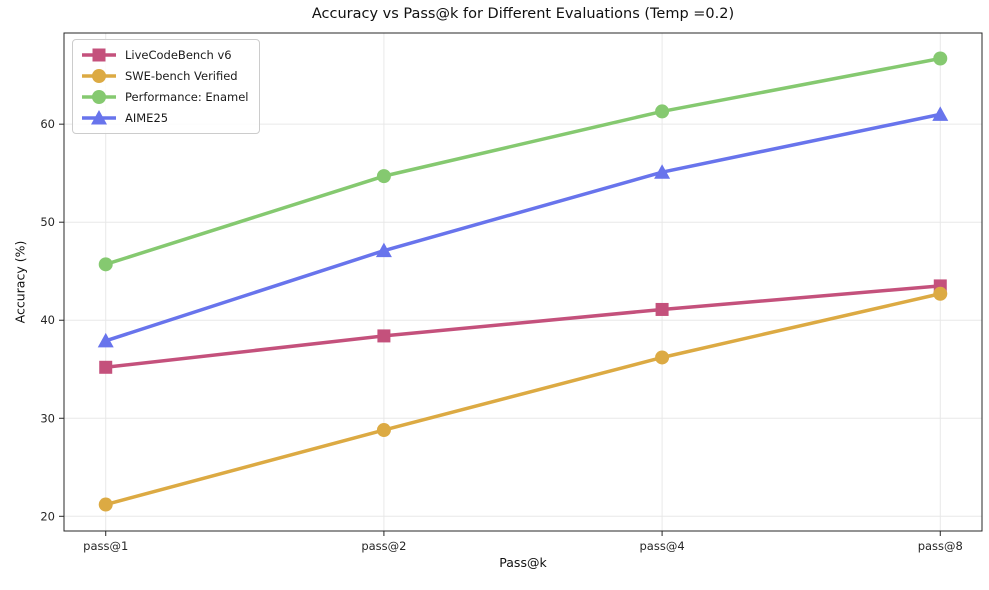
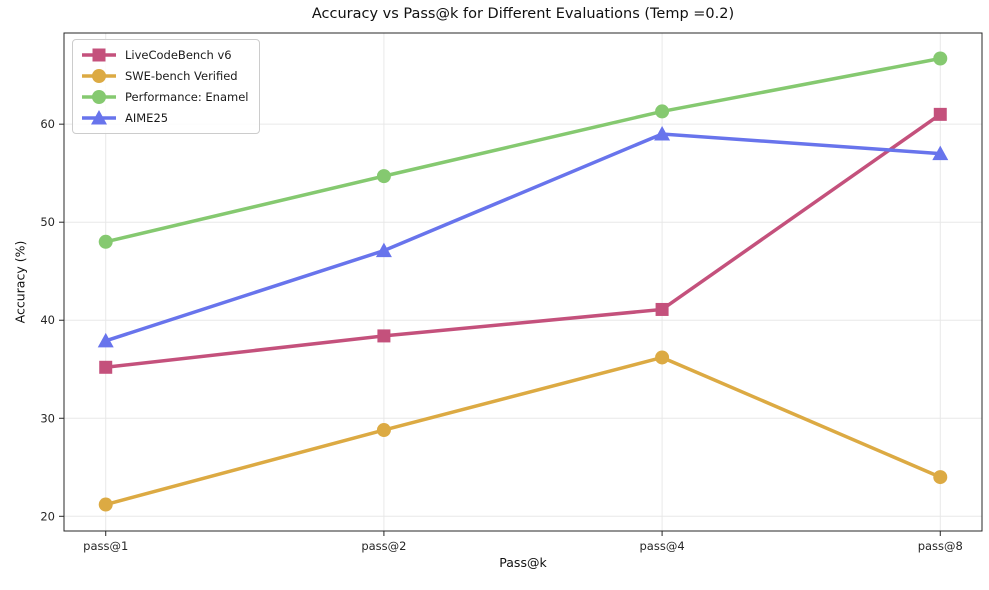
Performance: Enamel/pass@1: 46 -> 48
AIME25/pass@4: 55 -> 59
LiveCodeBench v6/pass@8: 44 -> 61
SWE-bench Verified/pass@8: 43 -> 24
AIME25/pass@8: 61 -> 57
